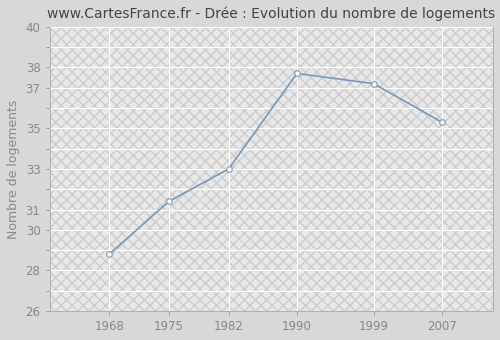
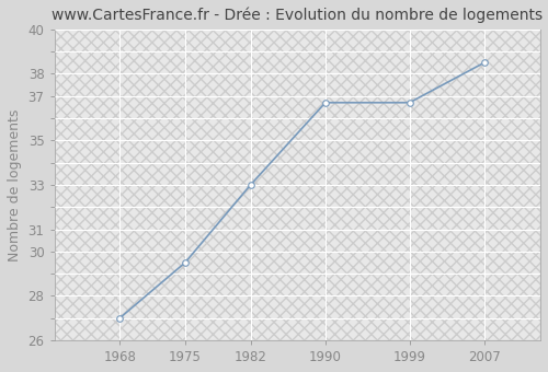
1968: 28.8 -> 27.0
1975: 31.4 -> 29.5
1990: 37.7 -> 36.7
1999: 37.2 -> 36.7
2007: 35.3 -> 38.5
